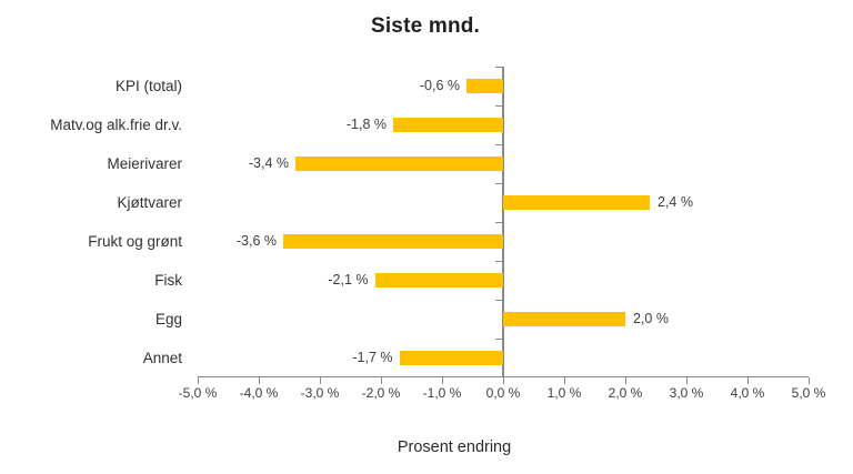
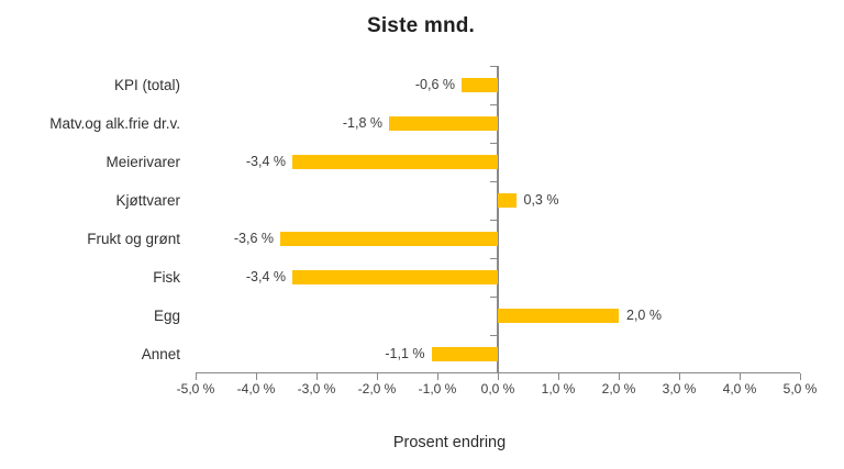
Kjøttvarer: 2,4 -> 0,3
Fisk: -2,1 -> -3,4
Annet: -1,7 -> -1,1
